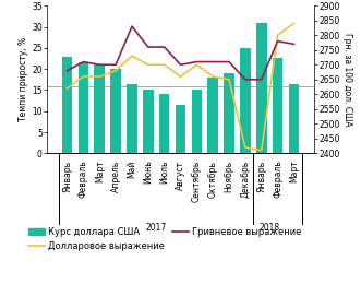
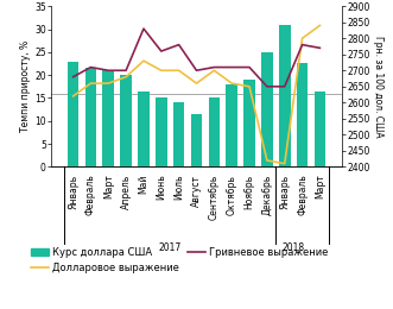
Гривневое выражение/Июль: 2760 -> 2780
